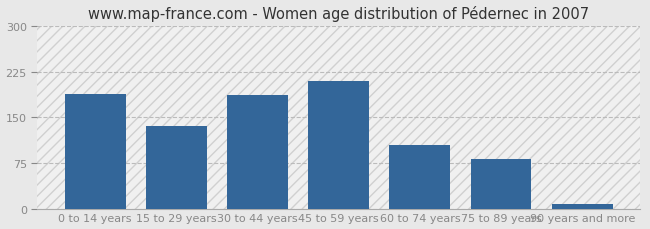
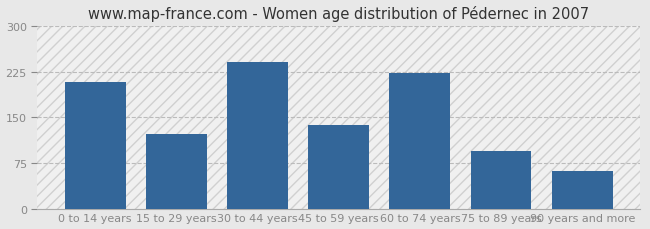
0 to 14 years: 188 -> 208
15 to 29 years: 136 -> 122
30 to 44 years: 187 -> 240
45 to 59 years: 210 -> 138
60 to 74 years: 105 -> 222
75 to 89 years: 82 -> 94
90 years and more: 8 -> 62
